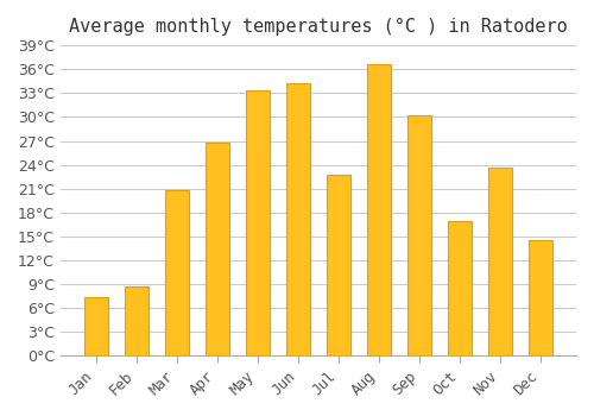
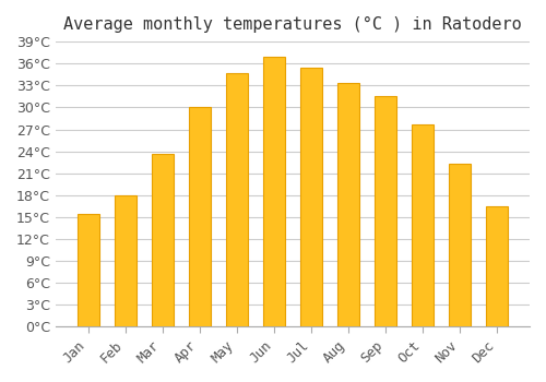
Jan: 7.4°C -> 15.5°C
Feb: 8.8°C -> 18.0°C
Mar: 20.8°C -> 23.7°C
Apr: 26.8°C -> 30.0°C
May: 33.4°C -> 34.7°C
Jun: 34.2°C -> 37.0°C
Jul: 22.8°C -> 35.5°C
Aug: 36.6°C -> 33.3°C
Sep: 30.2°C -> 31.5°C
Oct: 17.0°C -> 27.7°C
Nov: 23.6°C -> 22.3°C
Dec: 14.6°C -> 16.5°C
